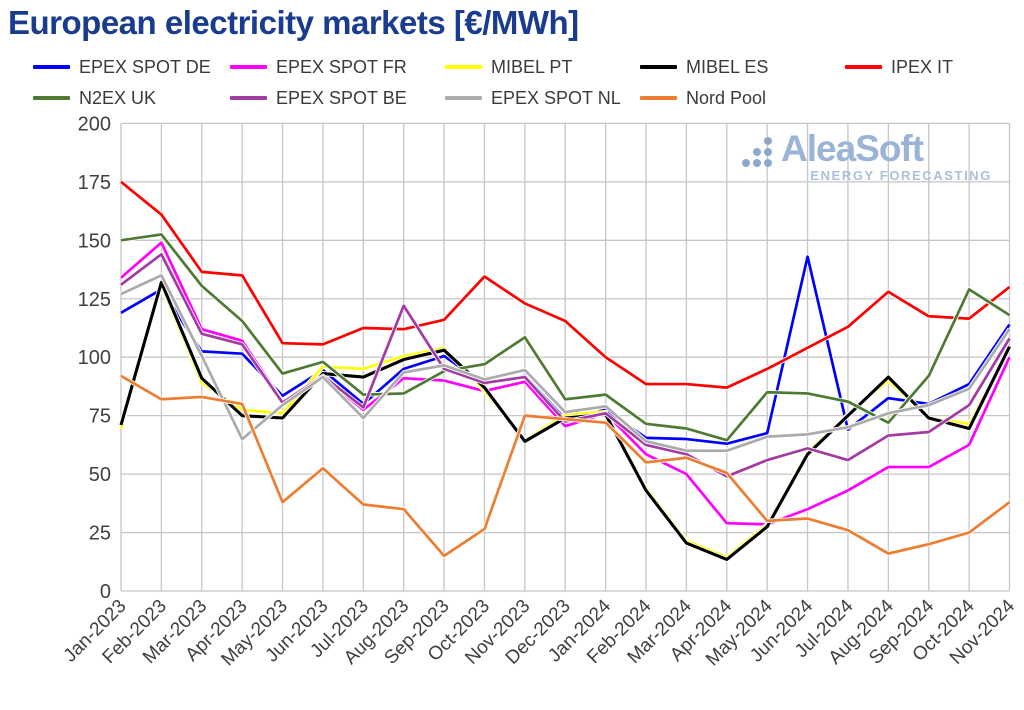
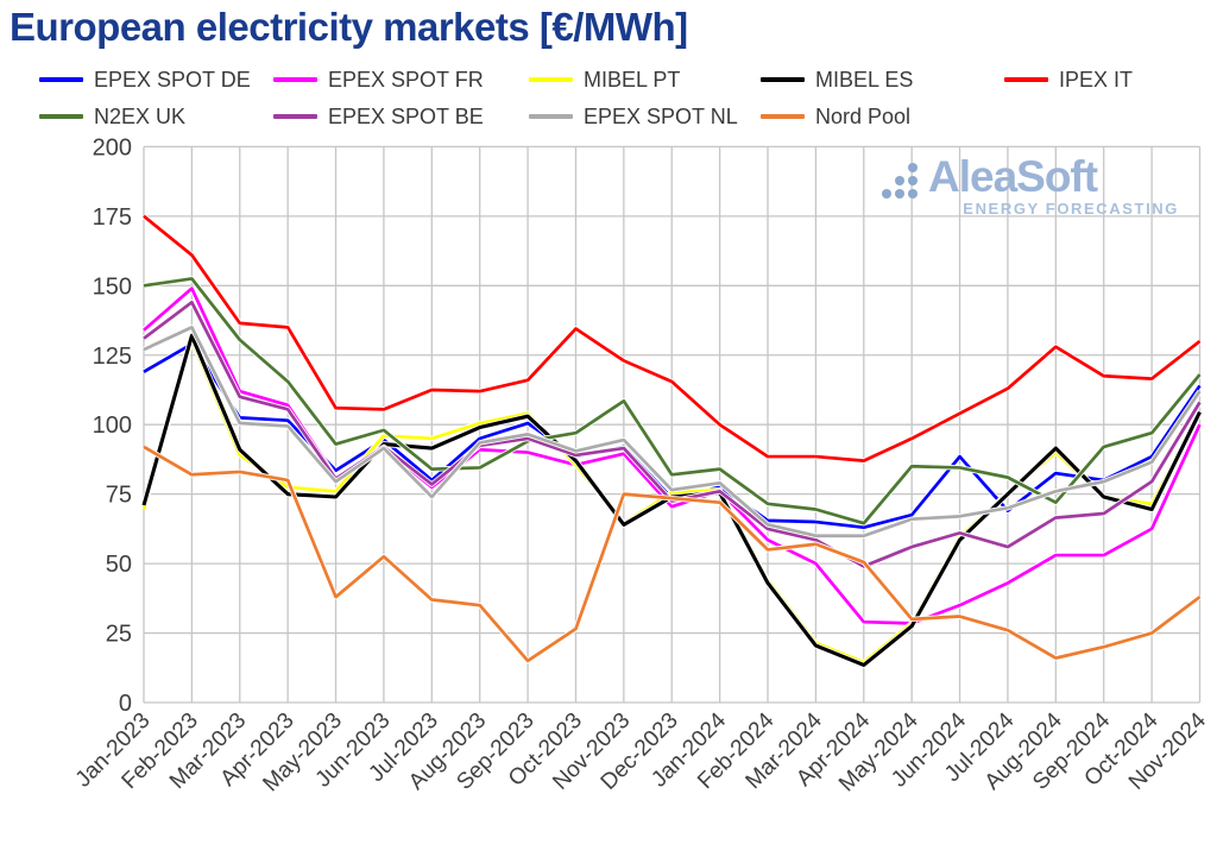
EPEX SPOT NL/Apr-2023: 65 -> 100
EPEX SPOT BE/Aug-2023: 122 -> 92
EPEX SPOT DE/Jun-2024: 143 -> 88
N2EX UK/Oct-2024: 129 -> 97
